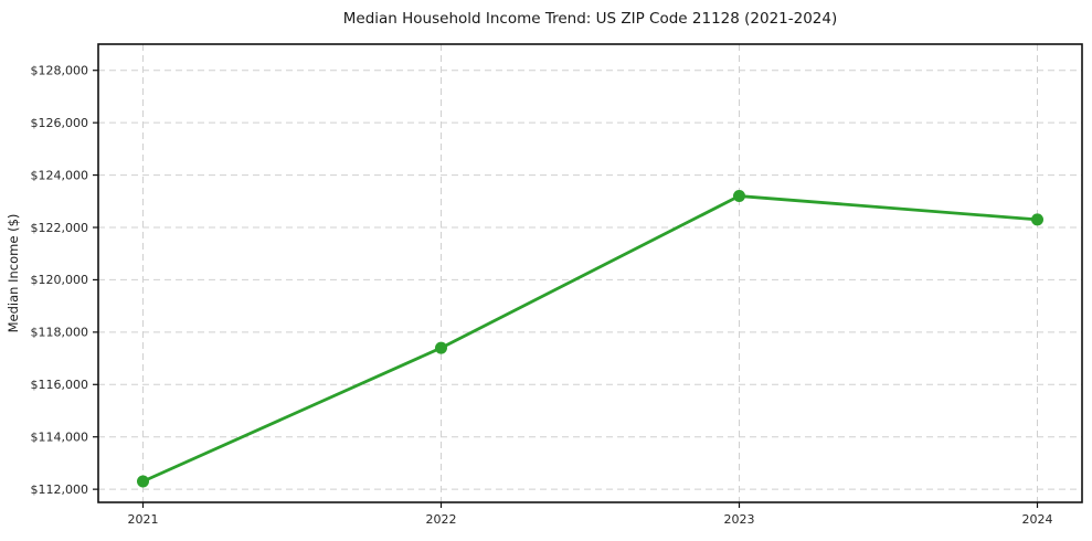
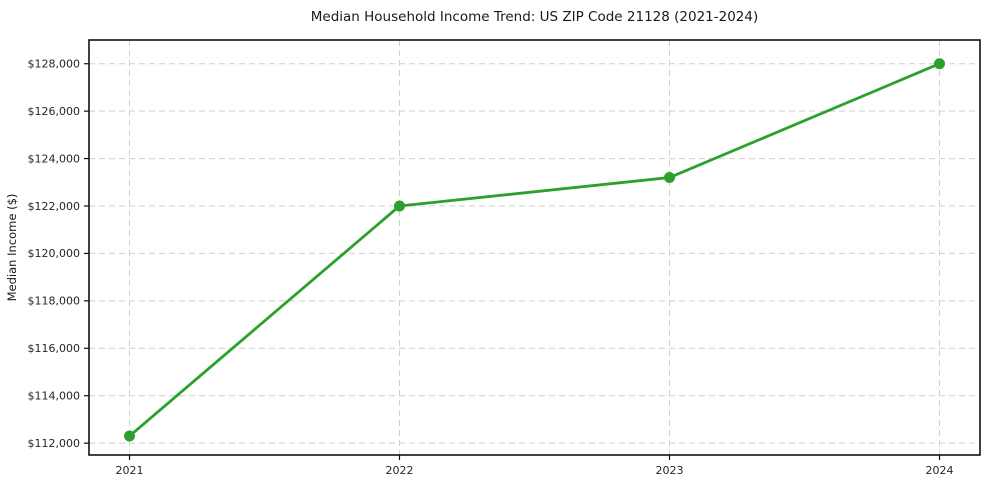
2022: $117400 -> $122000
2024: $122300 -> $128000
